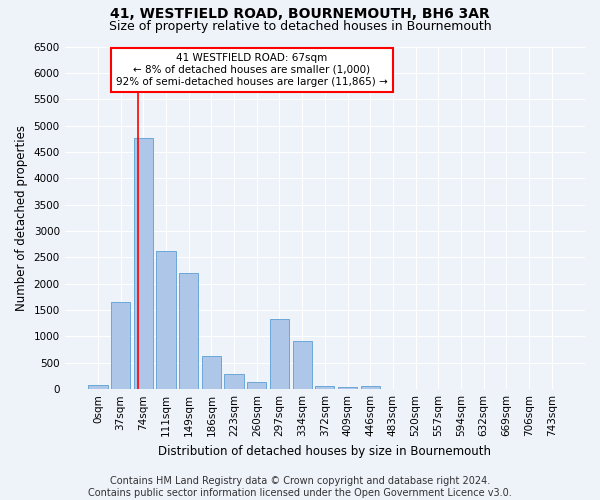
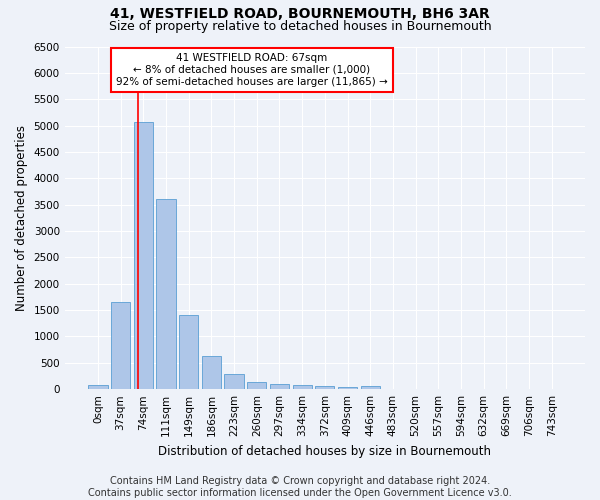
74sqm: 4760 -> 5060
111sqm: 2620 -> 3600
149sqm: 2200 -> 1410
297sqm: 1340 -> 100
334sqm: 920 -> 70
